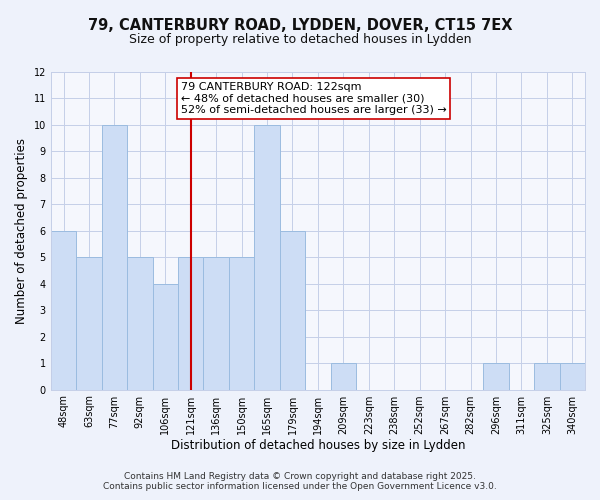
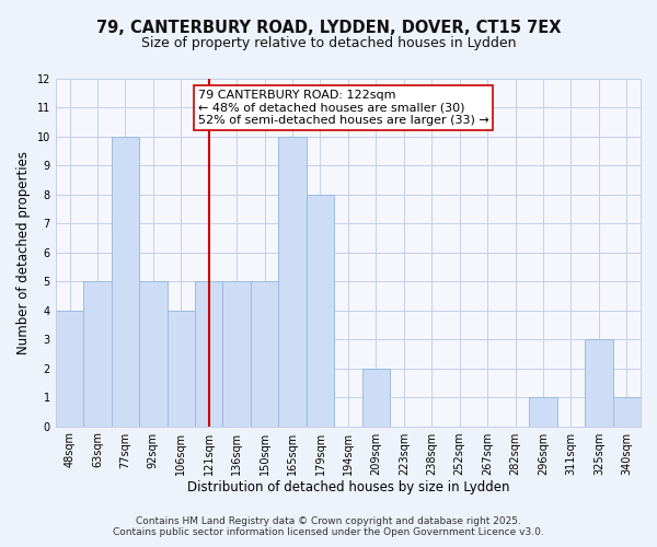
48sqm: 6 -> 4
179sqm: 6 -> 8
209sqm: 1 -> 2
325sqm: 1 -> 3
